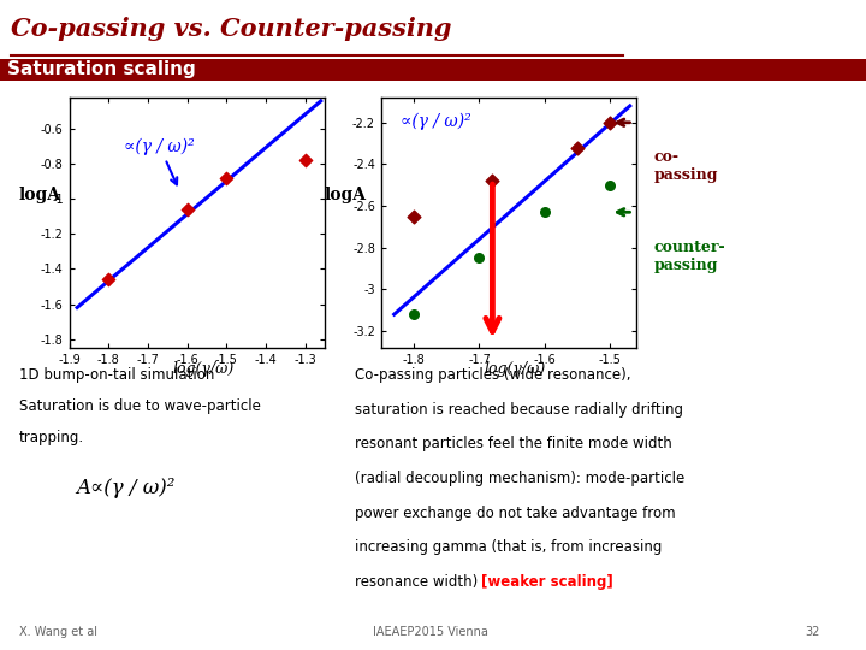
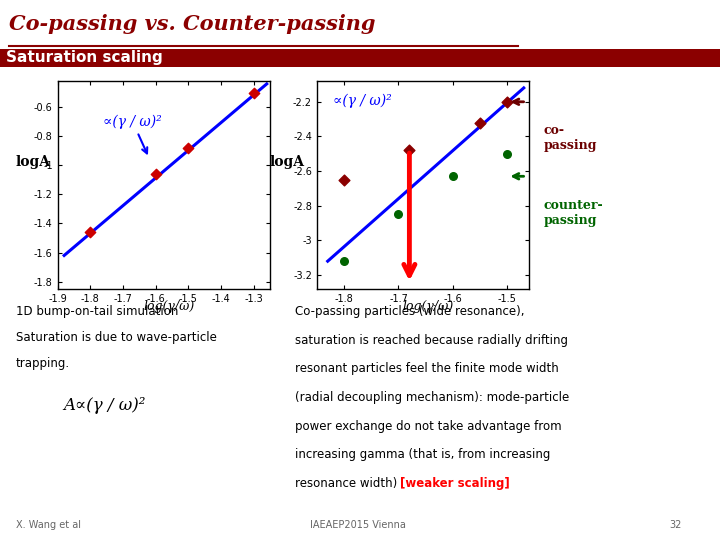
-1.3: -0.78 -> -0.50
